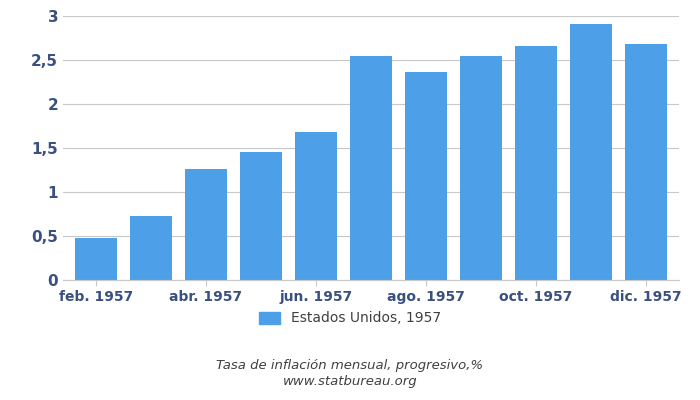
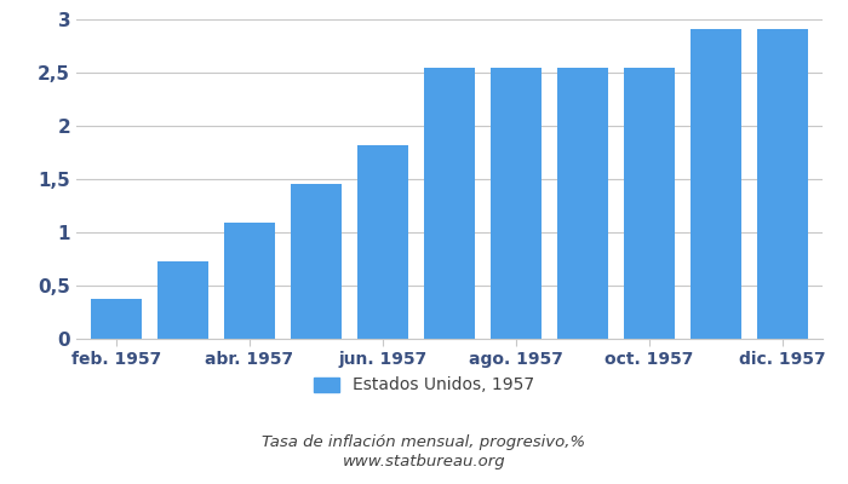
feb. 1957: 0,48 -> 0,37
abr. 1957: 1,26 -> 1,09
jun. 1957: 1,68 -> 1,82
ago. 1957: 2,36 -> 2,54
oct. 1957: 2,66 -> 2,54
dic. 1957: 2,68 -> 2,91
